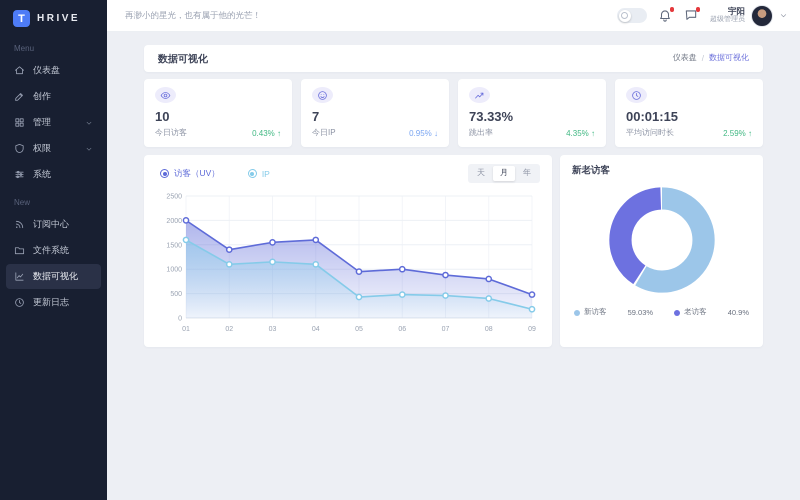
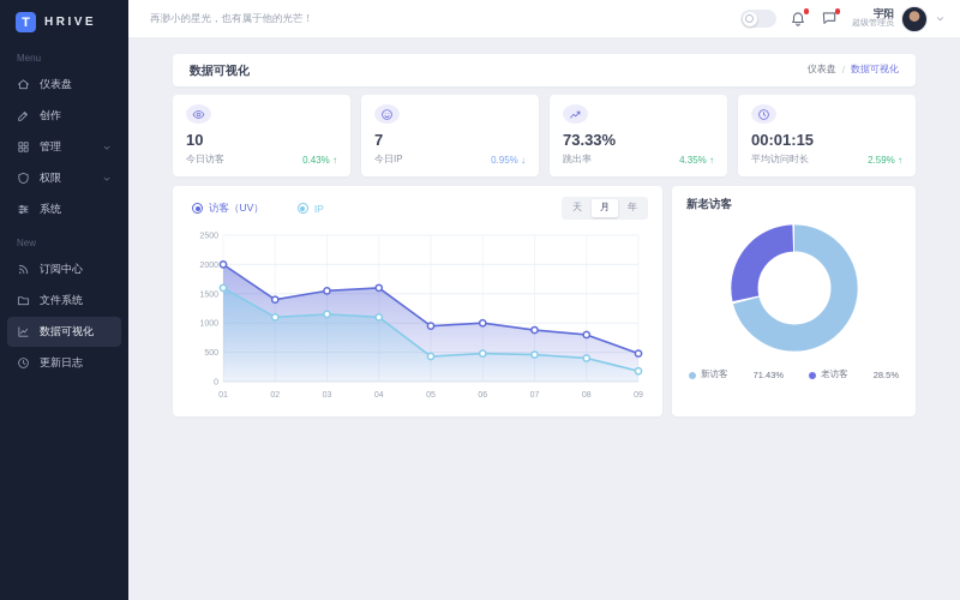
新老访客/新访客: 59.03% -> 71.43%
新老访客/老访客: 40.9% -> 28.5%
